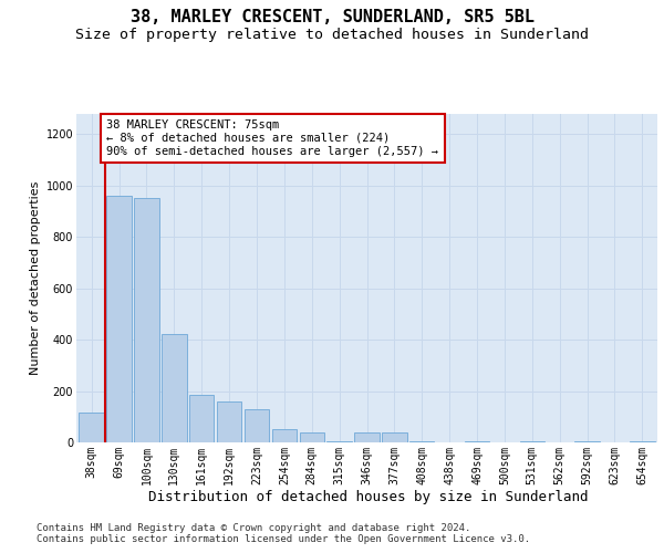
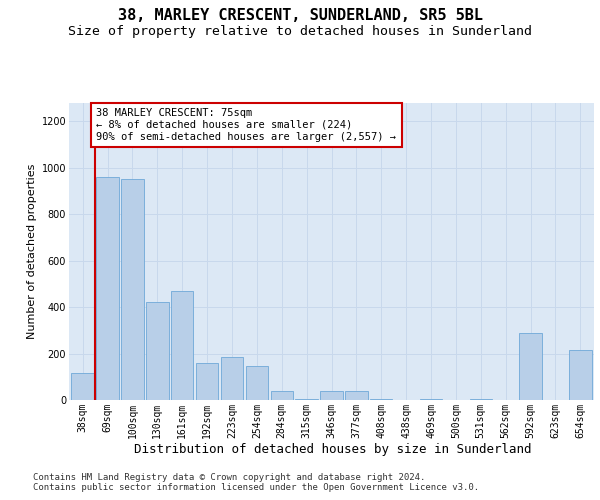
161sqm: 185 -> 470
223sqm: 130 -> 185
254sqm: 50 -> 145
592sqm: 5 -> 290
654sqm: 5 -> 215
